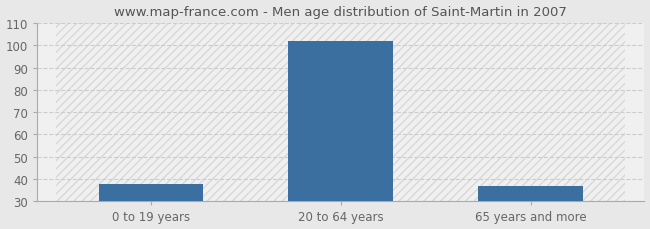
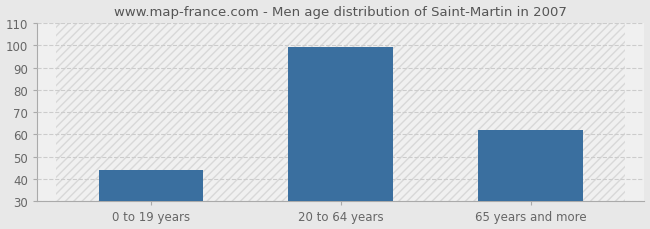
0 to 19 years: 38 -> 44
20 to 64 years: 102 -> 99
65 years and more: 37 -> 62
